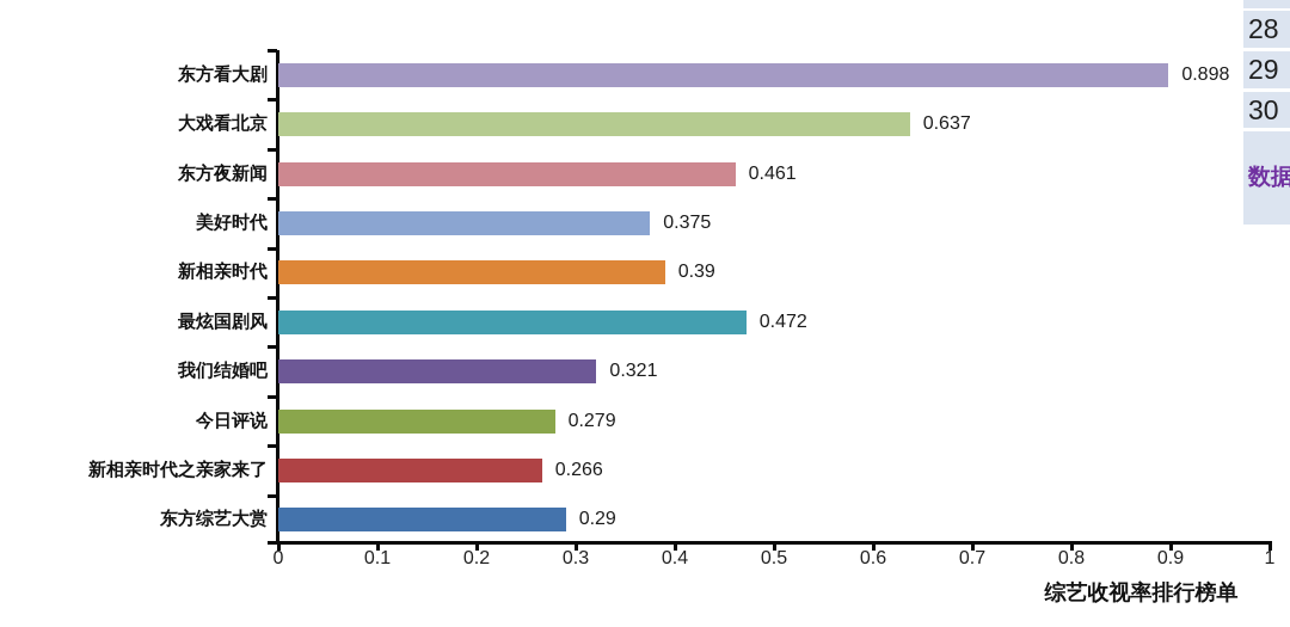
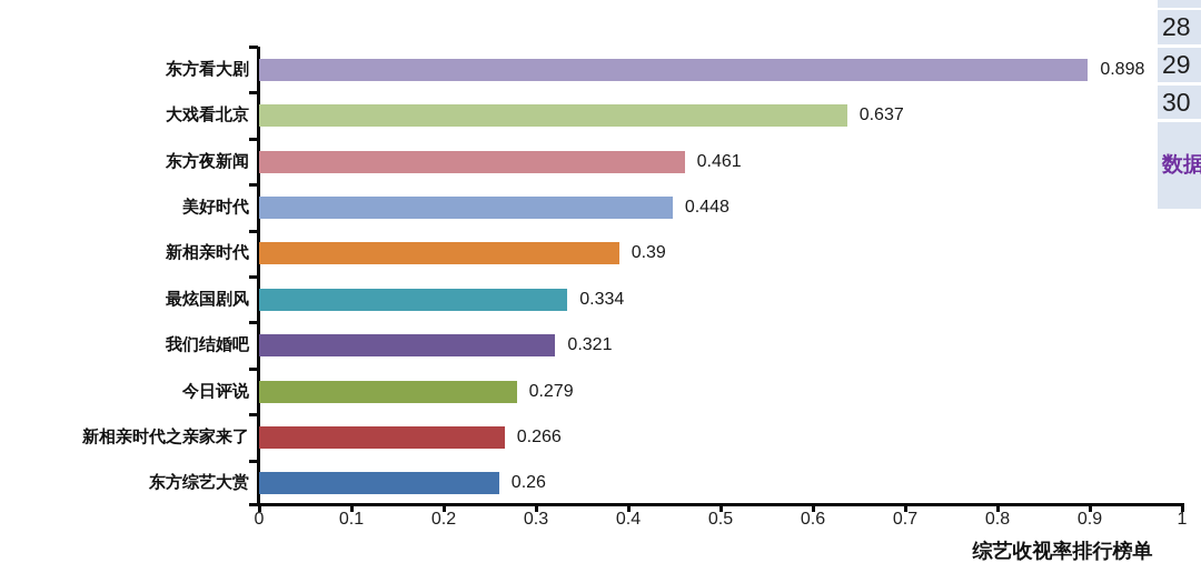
美好时代: 0.375 -> 0.448
最炫国剧风: 0.472 -> 0.334
东方综艺大赏: 0.29 -> 0.26
